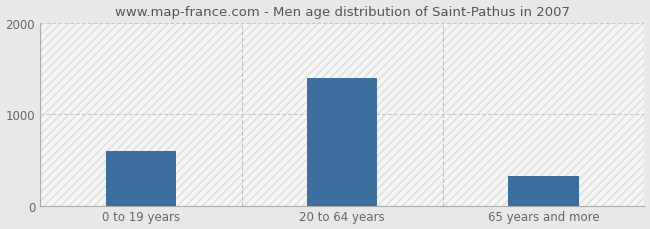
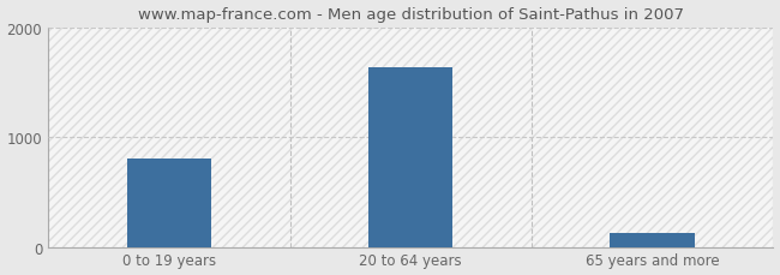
0 to 19 years: 600 -> 810
20 to 64 years: 1400 -> 1640
65 years and more: 320 -> 130
